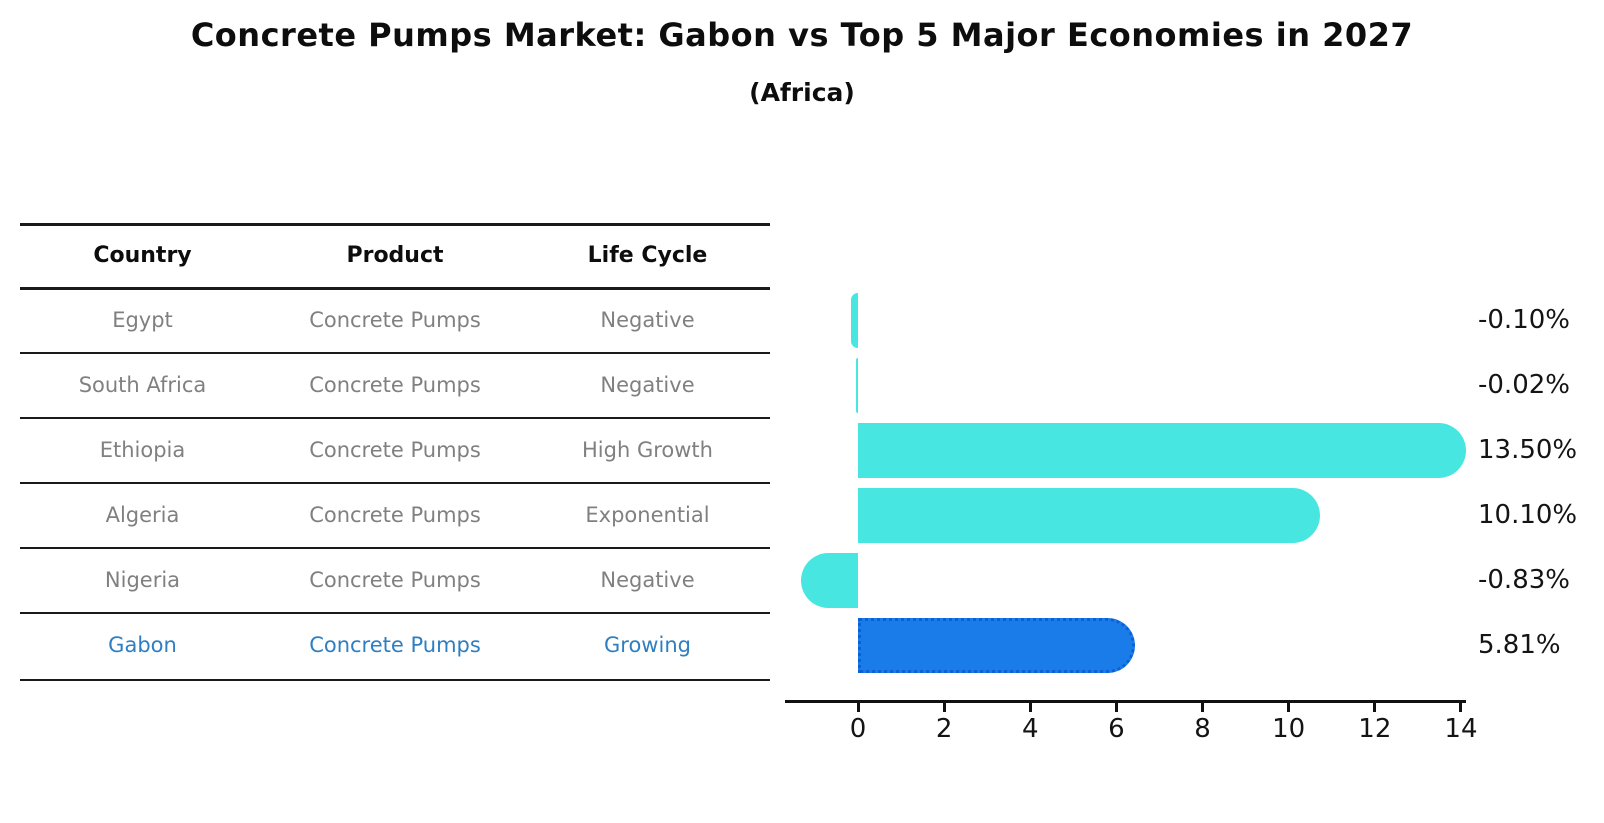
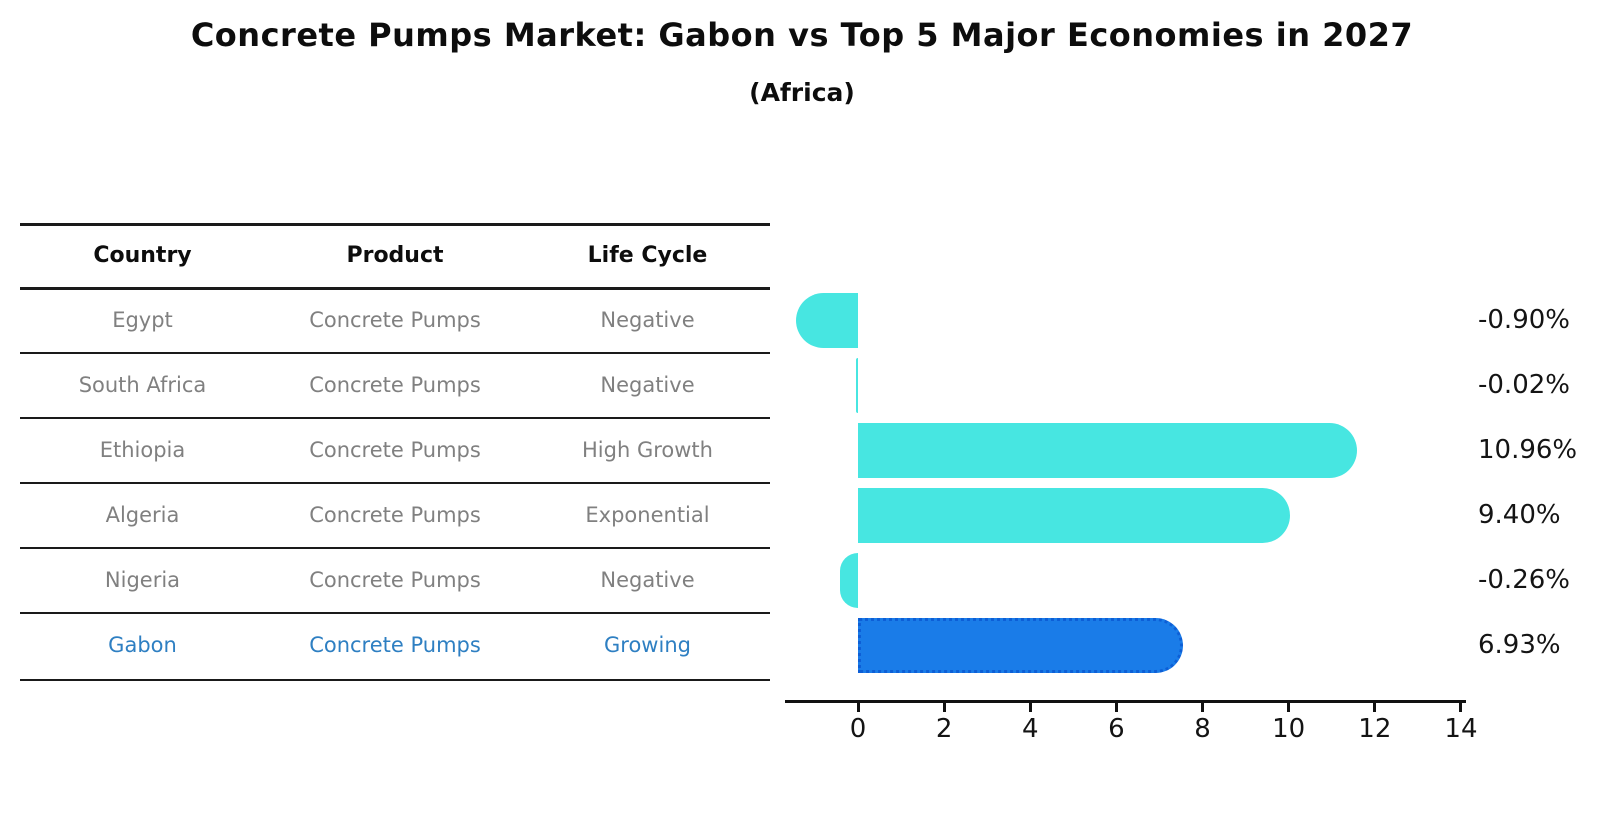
Egypt: -0.10% -> -0.90%
Ethiopia: 13.50% -> 10.96%
Algeria: 10.10% -> 9.40%
Nigeria: -0.83% -> -0.26%
Gabon: 5.81% -> 6.93%
